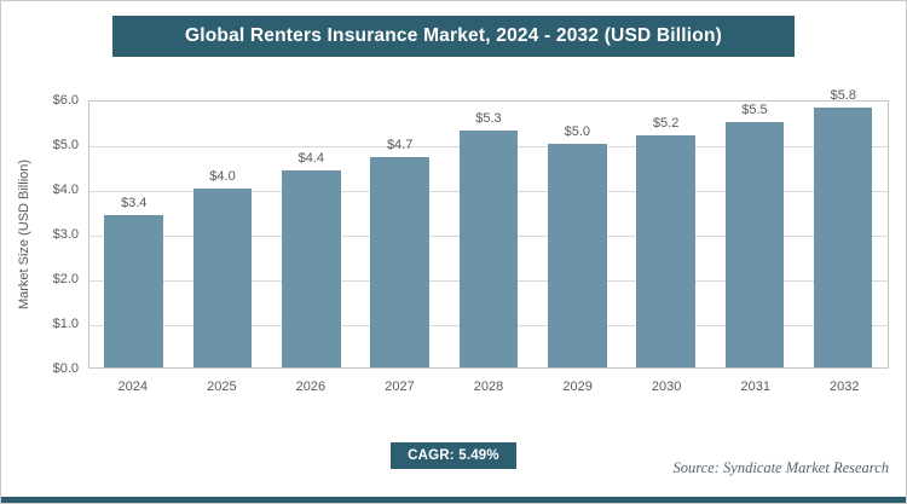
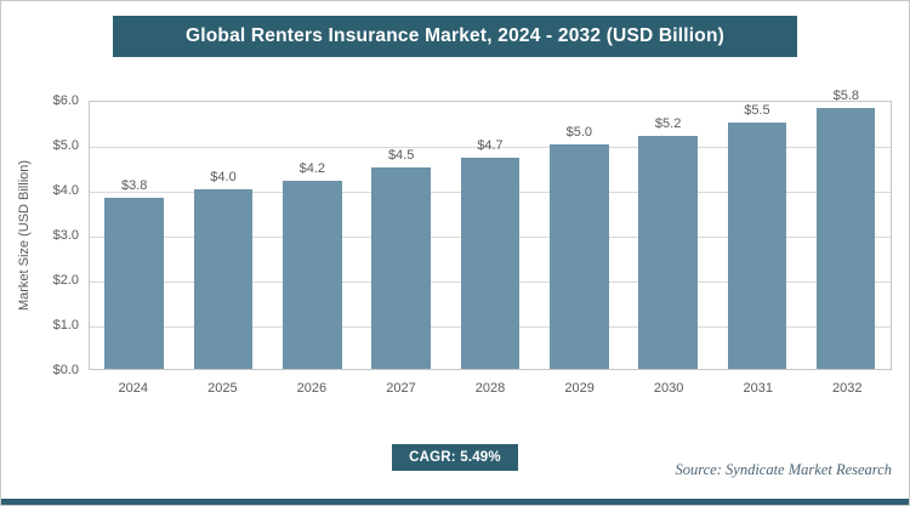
2024: $3.4 -> $3.8
2026: $4.4 -> $4.2
2027: $4.7 -> $4.5
2028: $5.3 -> $4.7
